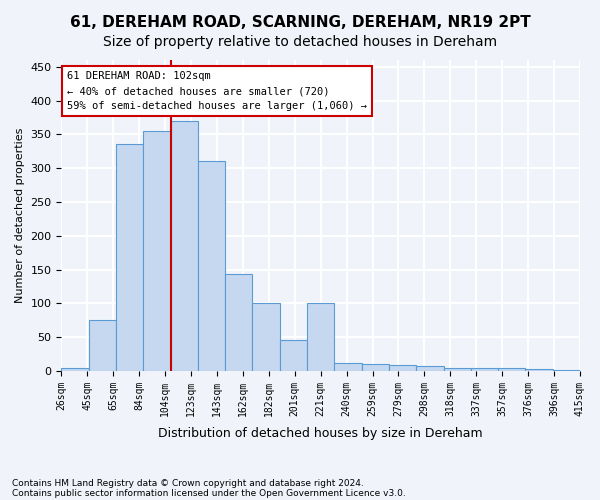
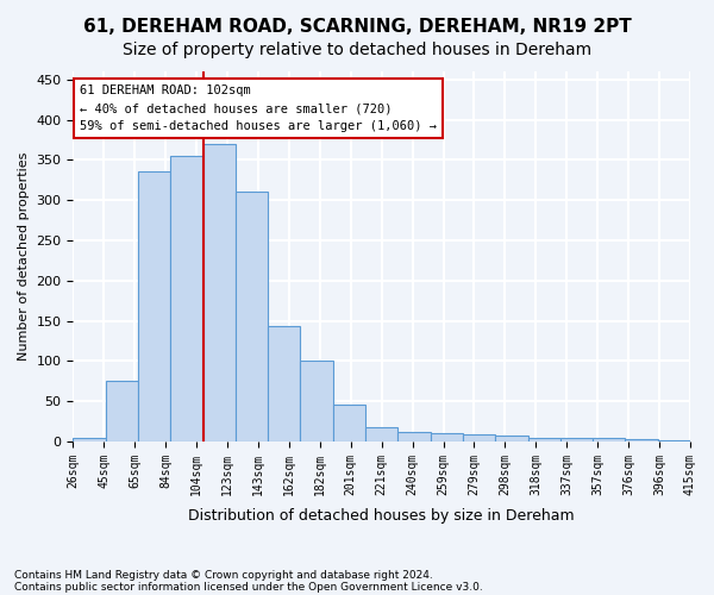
221sqm: 100 -> 17
